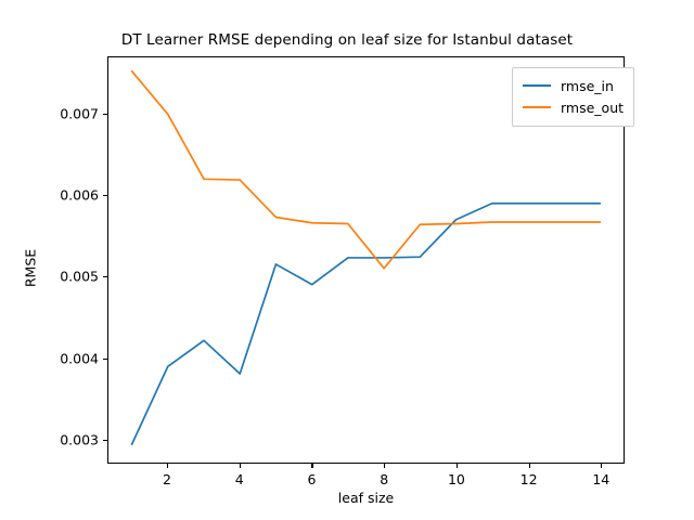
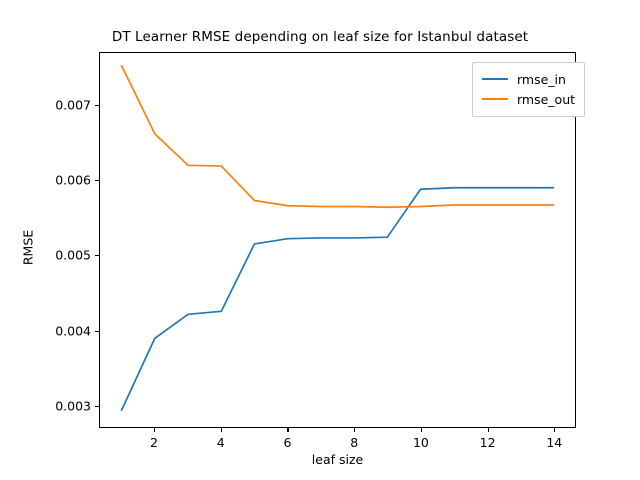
rmse_out/2: 0.0070 -> 0.0066
rmse_in/4: 0.0038 -> 0.0043
rmse_in/6: 0.0049 -> 0.0052
rmse_out/8: 0.0051 -> 0.0056
rmse_in/10: 0.0057 -> 0.0059
